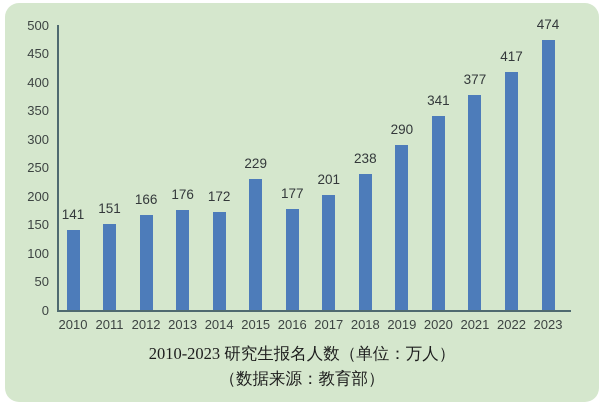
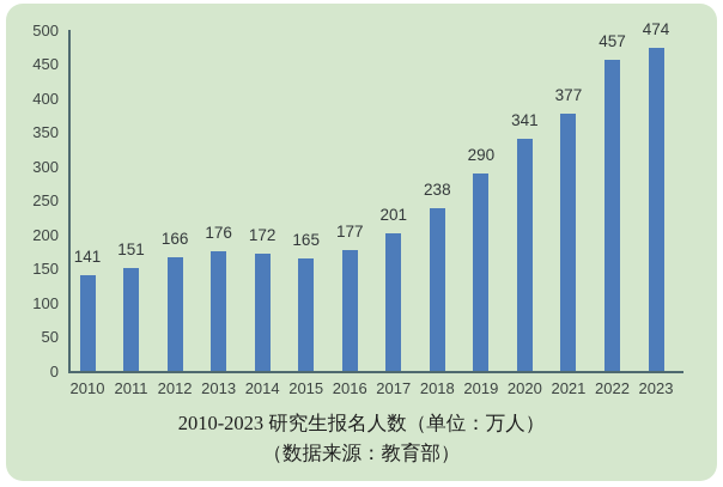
2015: 229 -> 165
2022: 417 -> 457
